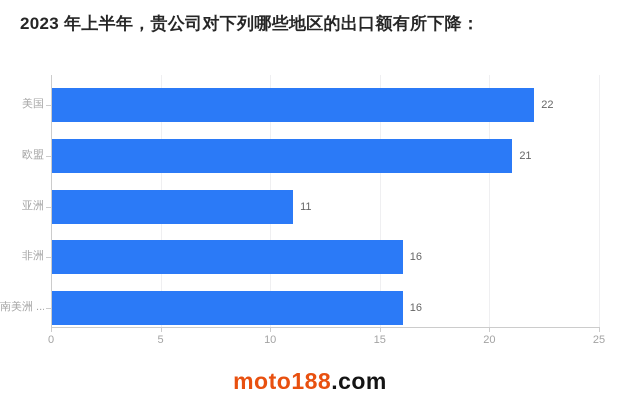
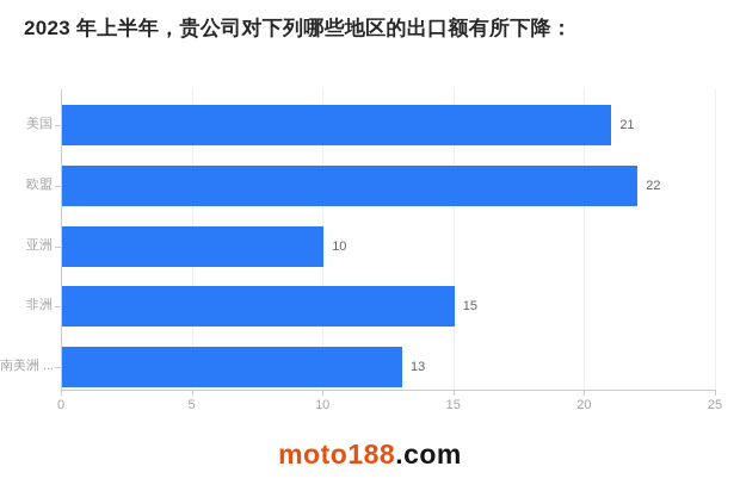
美国: 22 -> 21
欧盟: 21 -> 22
亚洲: 11 -> 10
非洲: 16 -> 15
南美洲 ...: 16 -> 13
